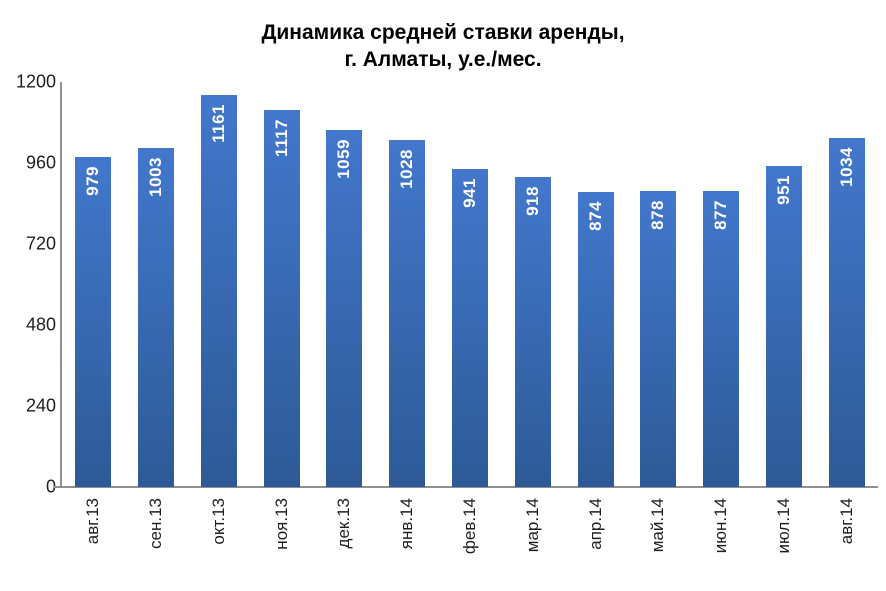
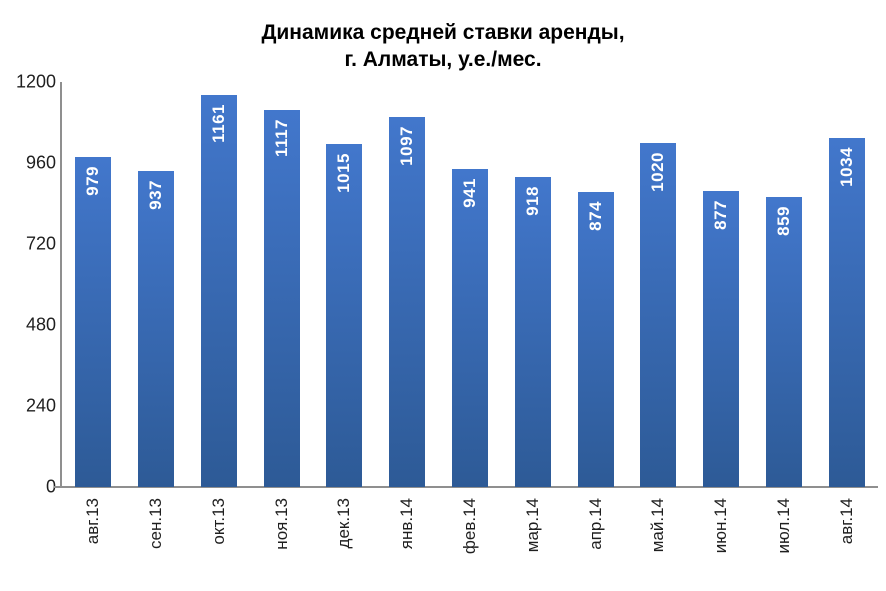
сен.13: 1003 -> 937
дек.13: 1059 -> 1015
янв.14: 1028 -> 1097
май.14: 878 -> 1020
июл.14: 951 -> 859
